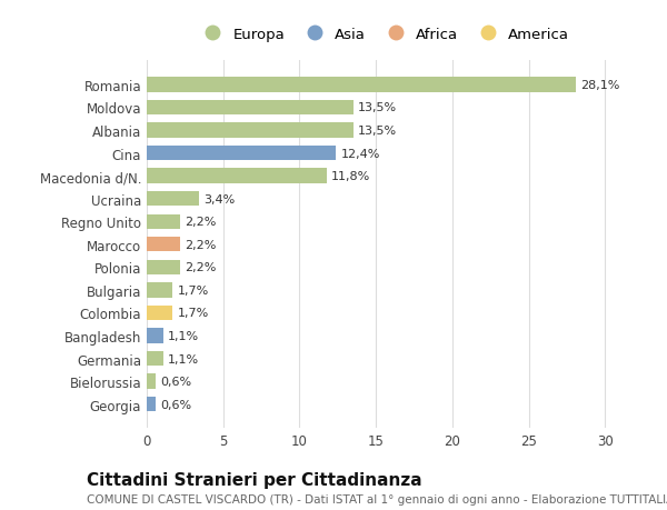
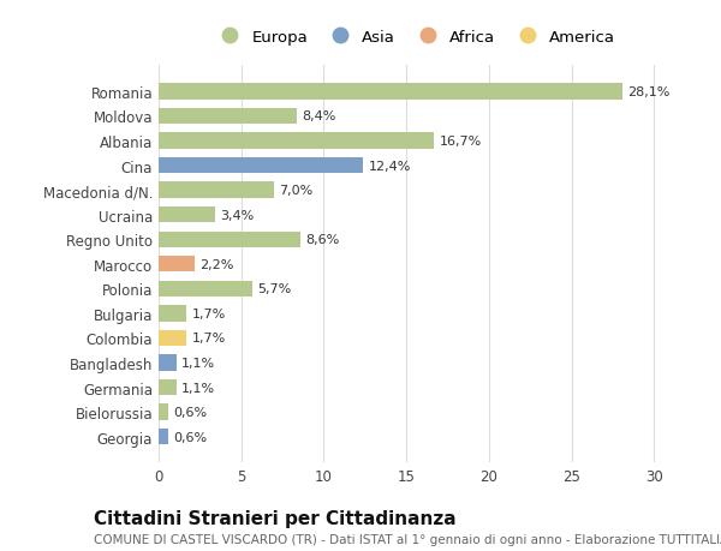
Moldova: 13,5% -> 8,4%
Albania: 13,5% -> 16,7%
Macedonia d/N.: 11,8% -> 7,0%
Regno Unito: 2,2% -> 8,6%
Polonia: 2,2% -> 5,7%
